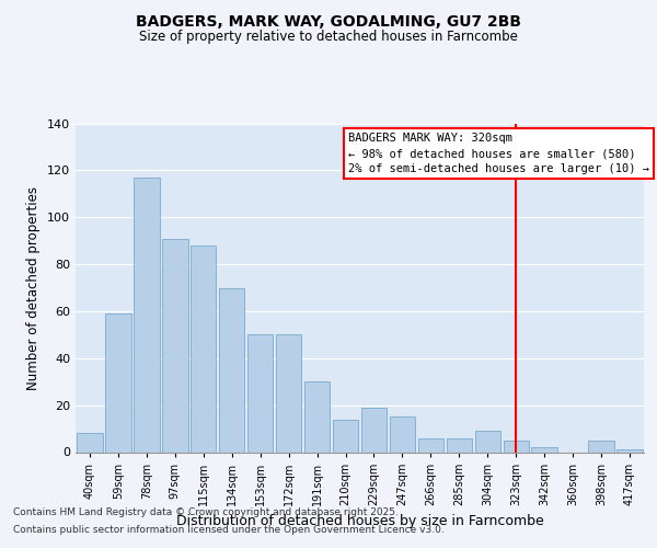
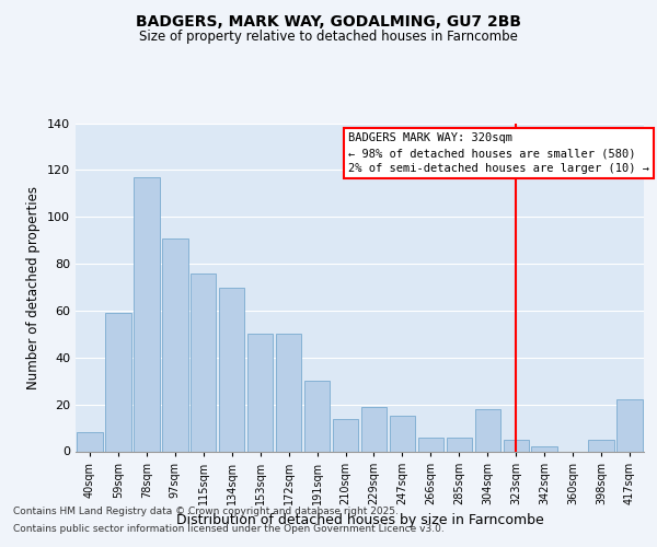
115sqm: 88 -> 76
304sqm: 9 -> 18
417sqm: 1 -> 22
